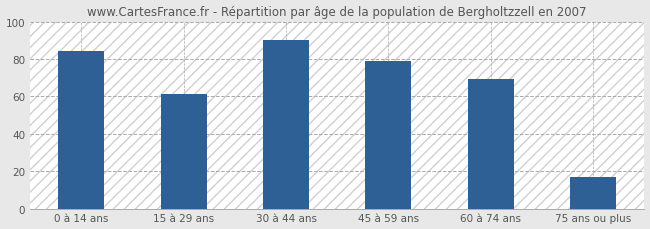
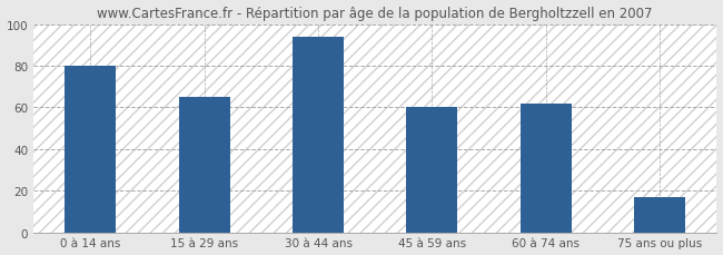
0 à 14 ans: 84 -> 80
15 à 29 ans: 61 -> 65
30 à 44 ans: 90 -> 94
45 à 59 ans: 79 -> 60
60 à 74 ans: 69 -> 62
